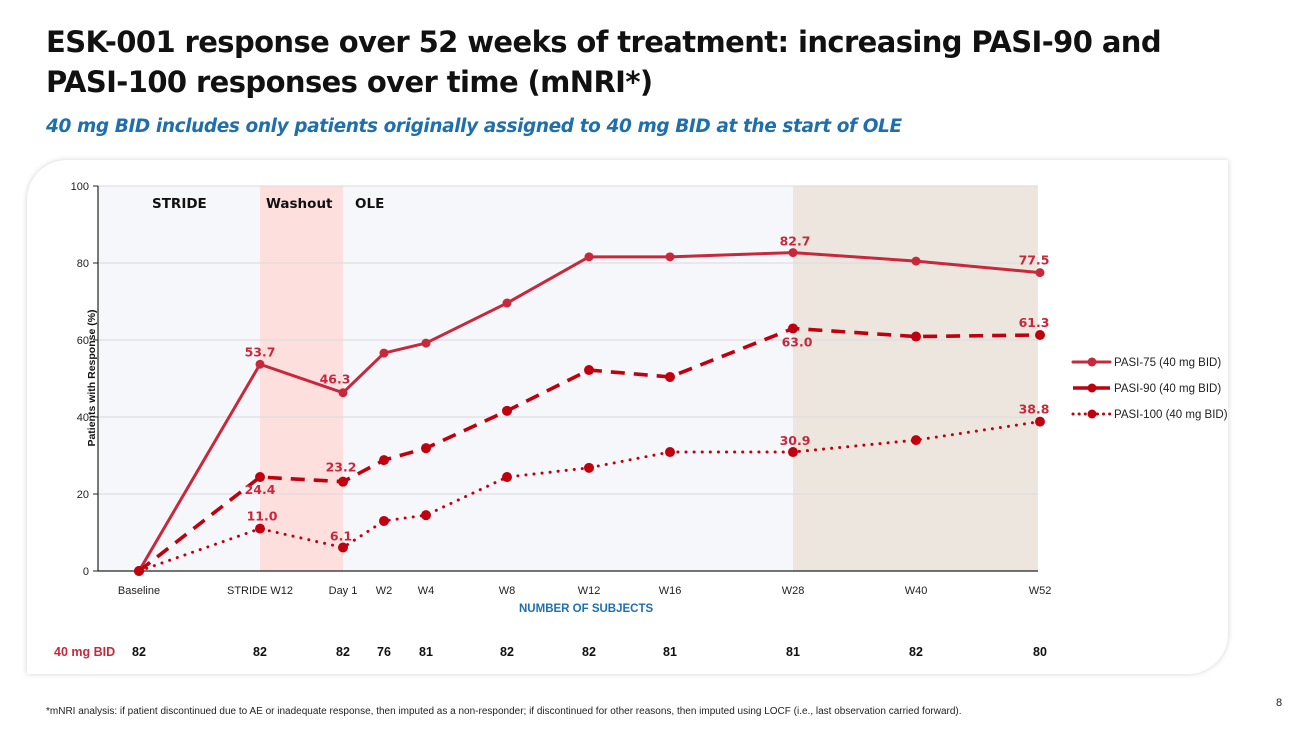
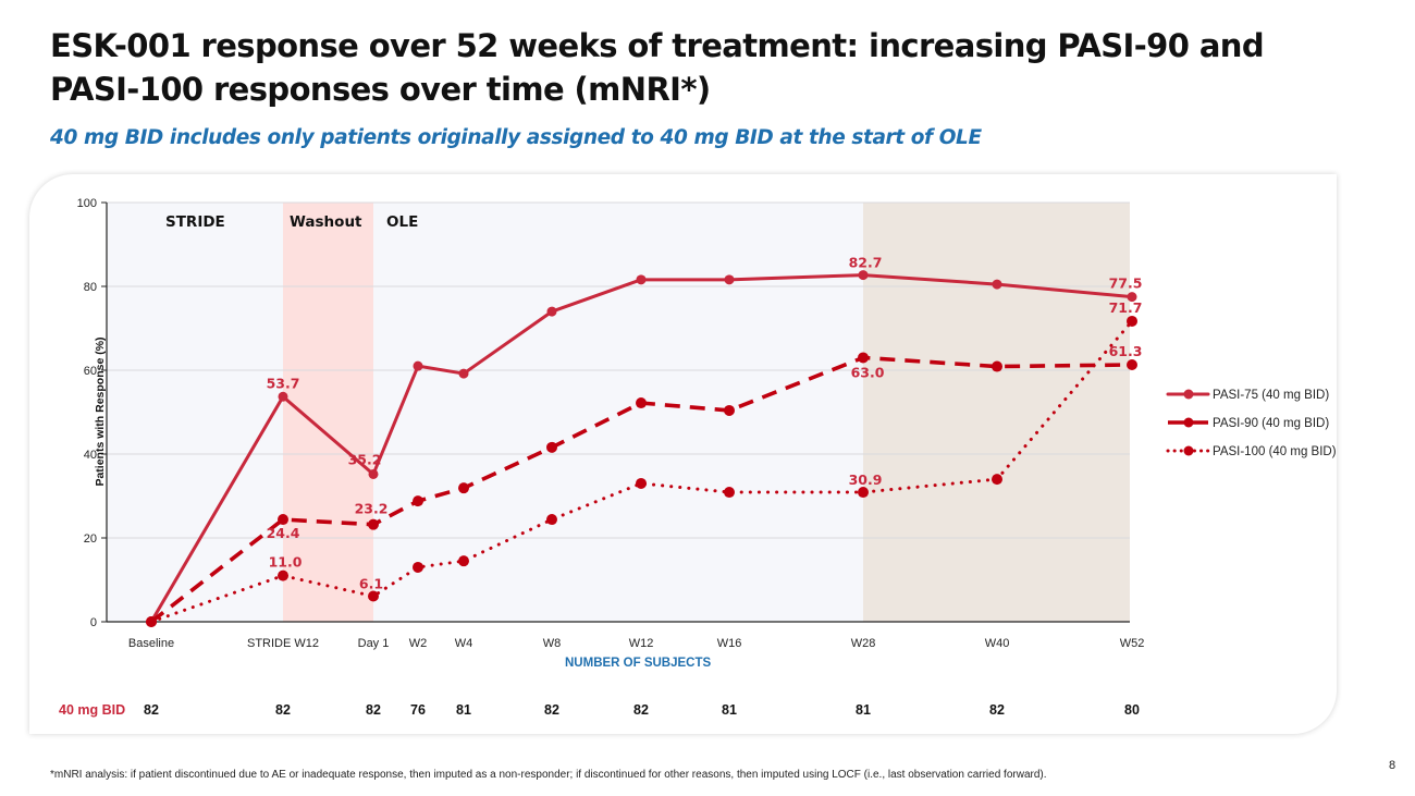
PASI-75 (40 mg BID)/Day 1: 46.3 -> 35.2
PASI-75 (40 mg BID)/W2: 57 -> 61
PASI-75 (40 mg BID)/W8: 70 -> 74
PASI-100 (40 mg BID)/W12: 27 -> 33
PASI-100 (40 mg BID)/W52: 38.8 -> 71.7
